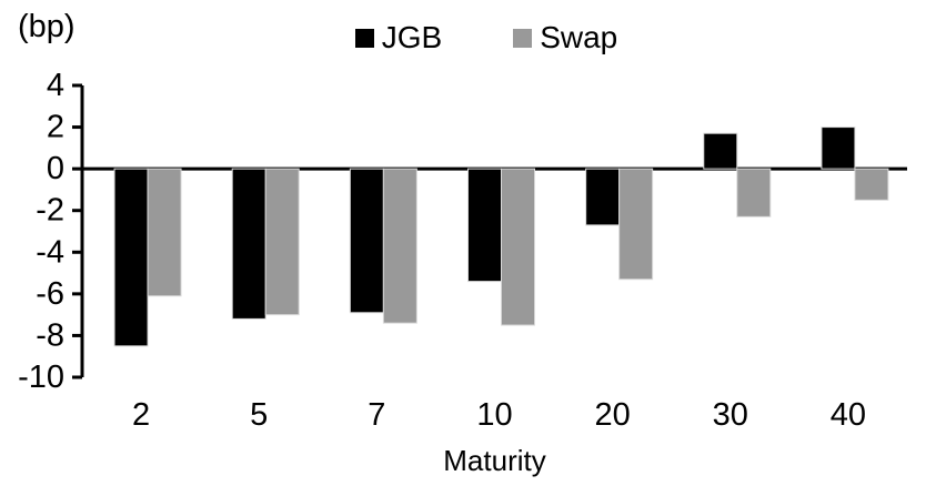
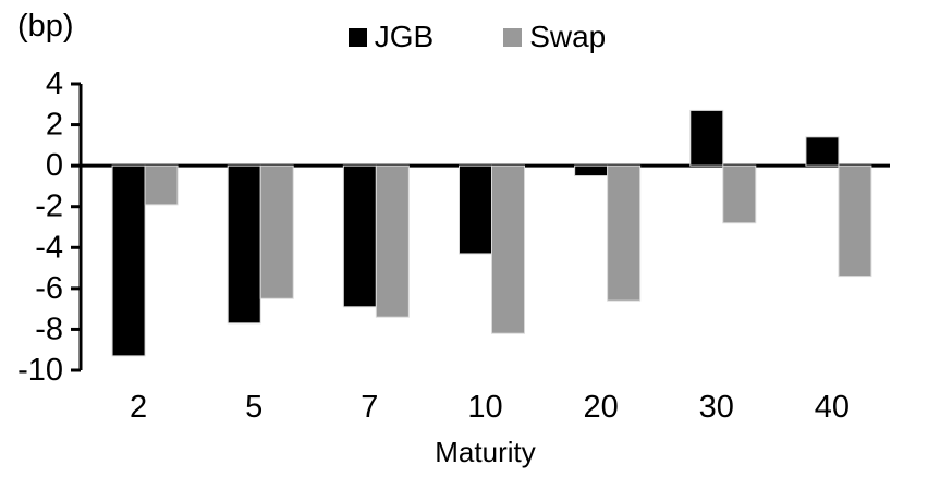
JGB/2: -8.5 -> -9.3
Swap/2: -6.1 -> -1.9
JGB/5: -7.2 -> -7.7
Swap/5: -7.0 -> -6.5
JGB/10: -5.4 -> -4.3
Swap/10: -7.5 -> -8.2
JGB/20: -2.7 -> -0.5
Swap/20: -5.3 -> -6.6
JGB/30: 1.7 -> 2.7
Swap/30: -2.3 -> -2.8
JGB/40: 2.0 -> 1.4
Swap/40: -1.5 -> -5.4
